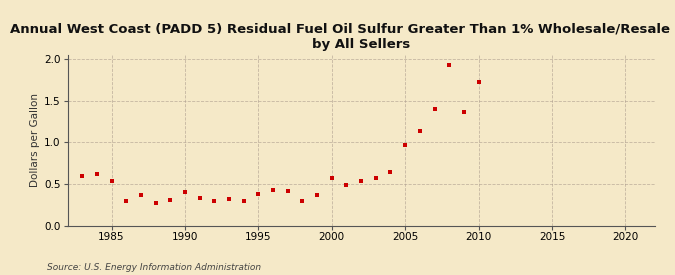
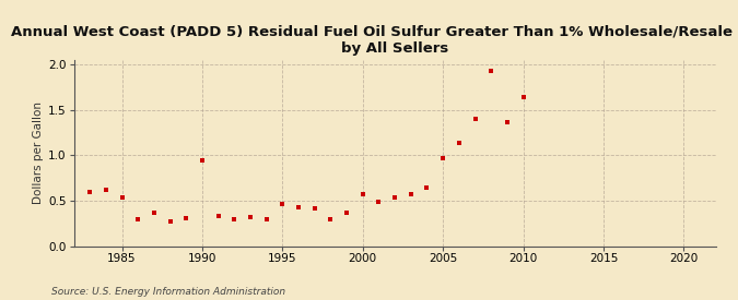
1990: 0.40 -> 0.94
1995: 0.38 -> 0.46
2010: 1.73 -> 1.64
